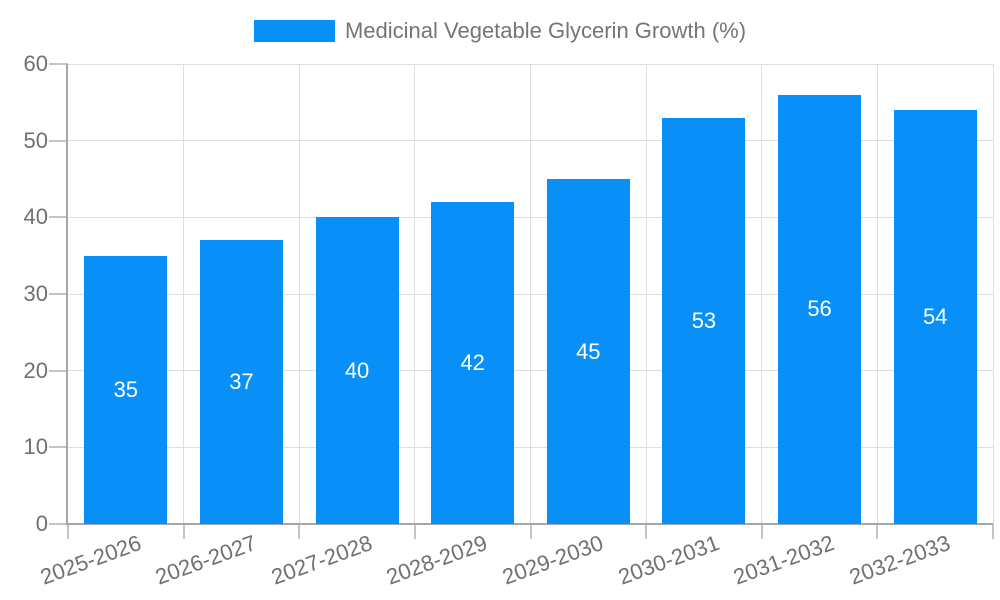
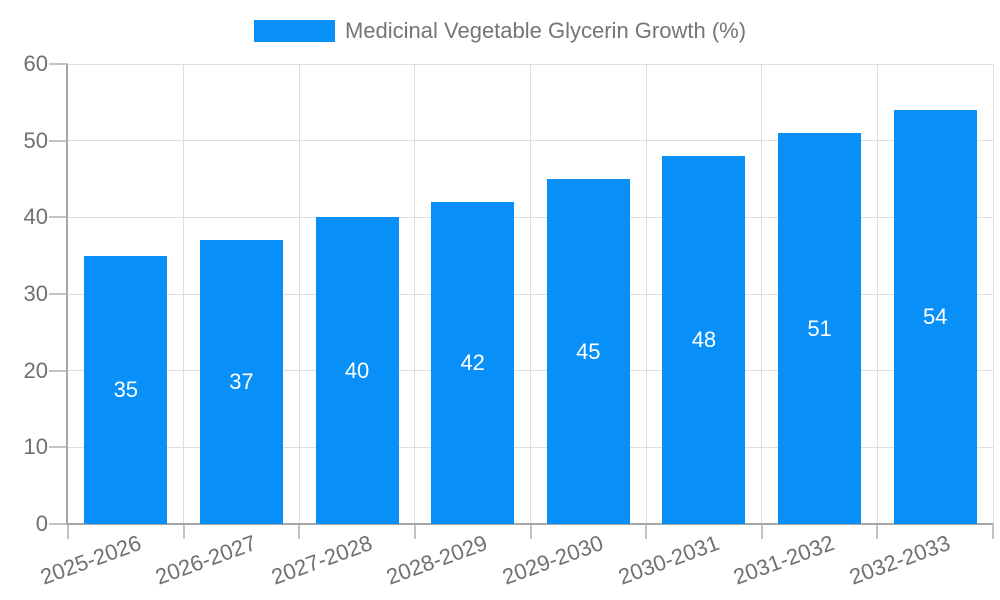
2030-2031: 53 -> 48
2031-2032: 56 -> 51
